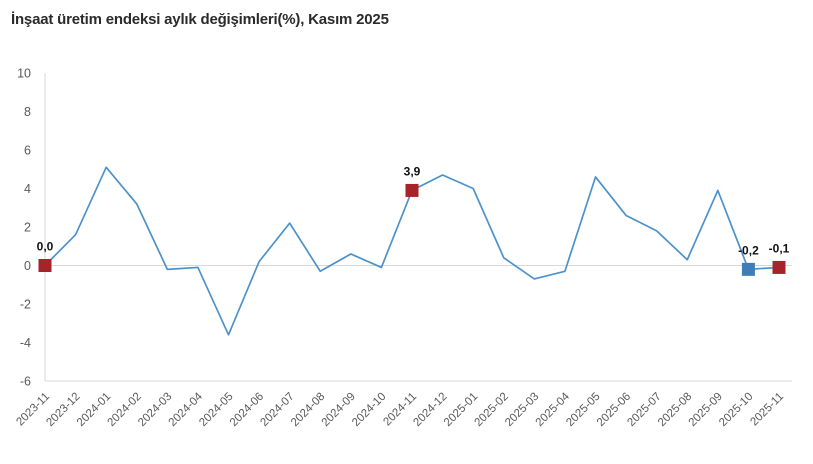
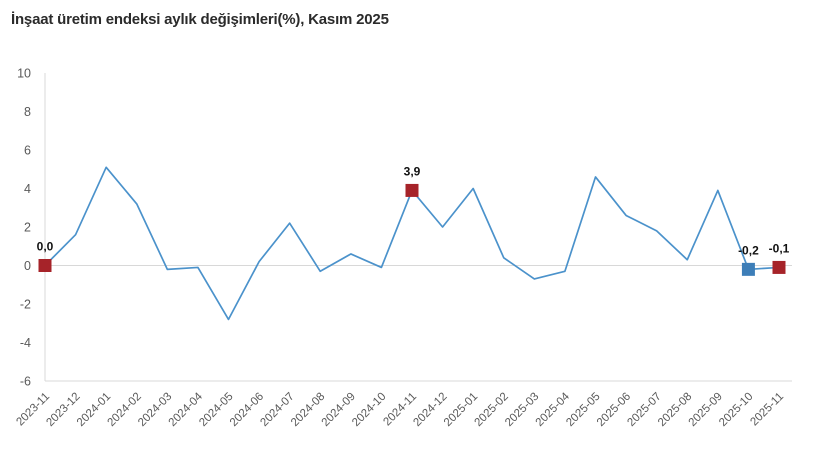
2024-05: -3.6 -> -2.8
2024-12: 4.7 -> 2.0
